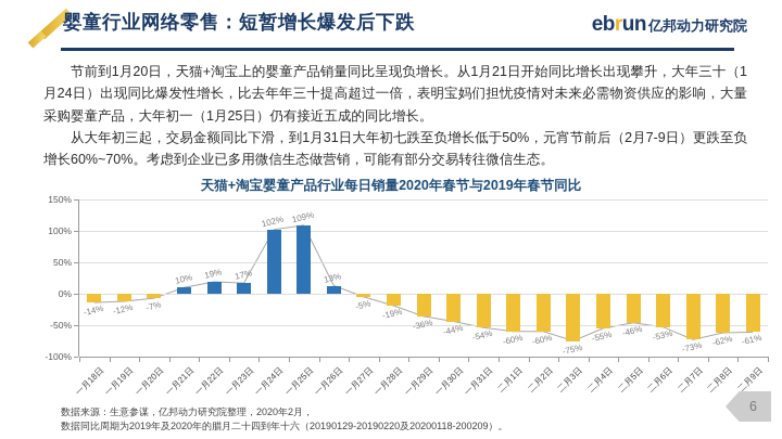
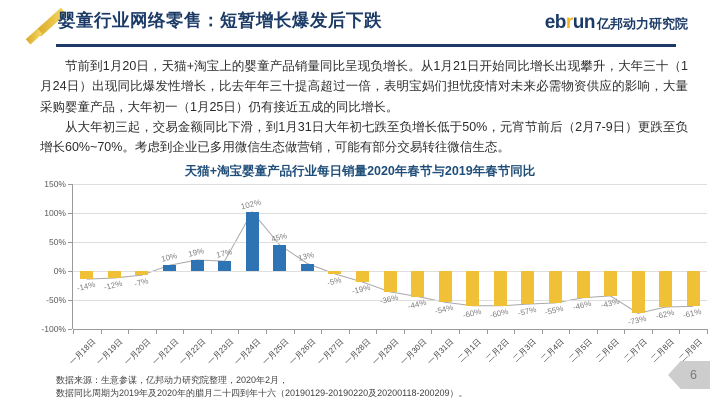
一月25日: 109% -> 45%
二月3日: -75% -> -57%
二月6日: -53% -> -43%
